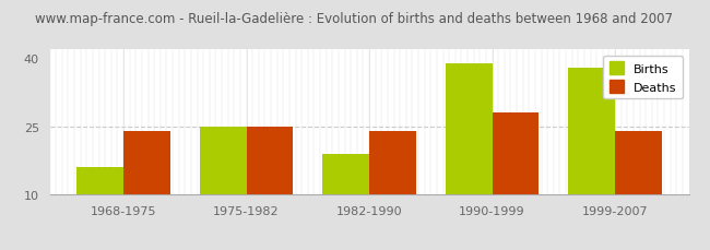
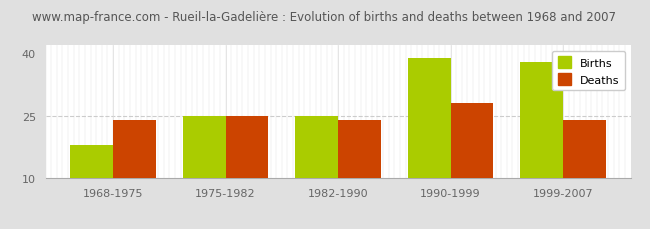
Births/1968-1975: 16 -> 18
Births/1982-1990: 19 -> 25
